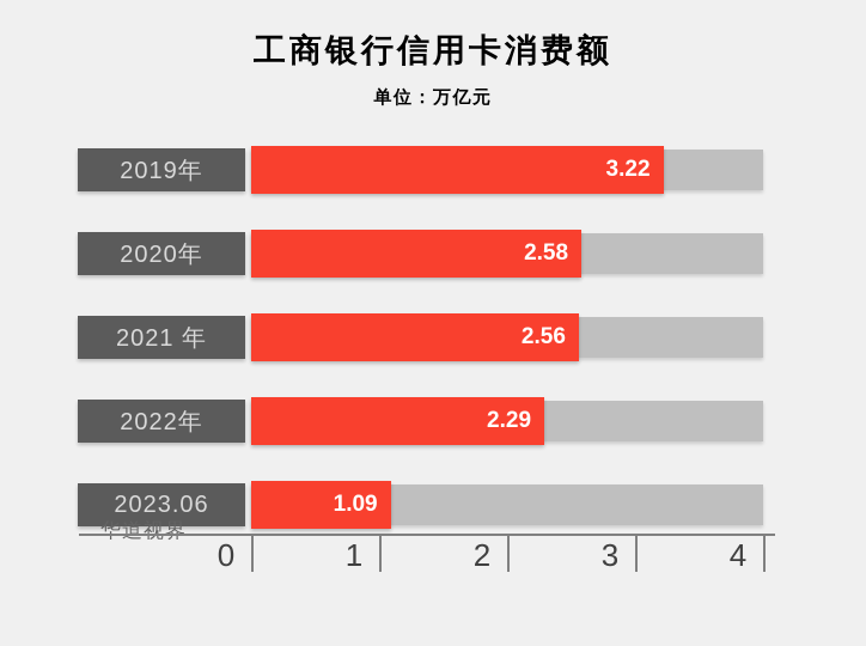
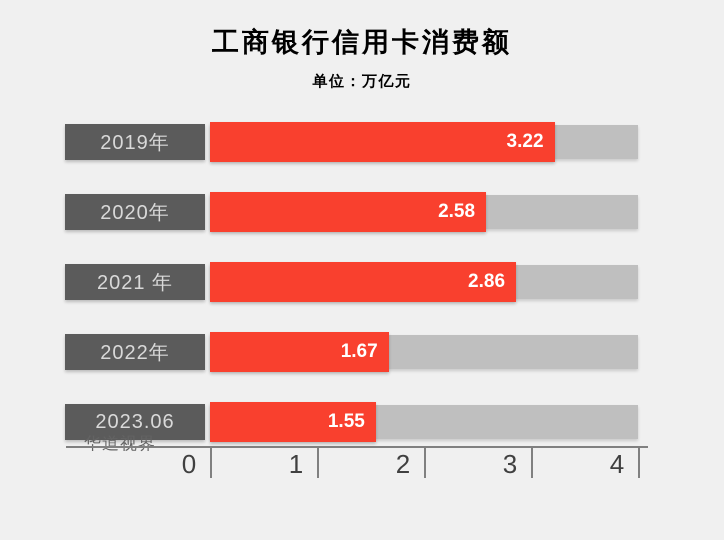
2021 年: 2.56 -> 2.86
2022年: 2.29 -> 1.67
2023.06: 1.09 -> 1.55
